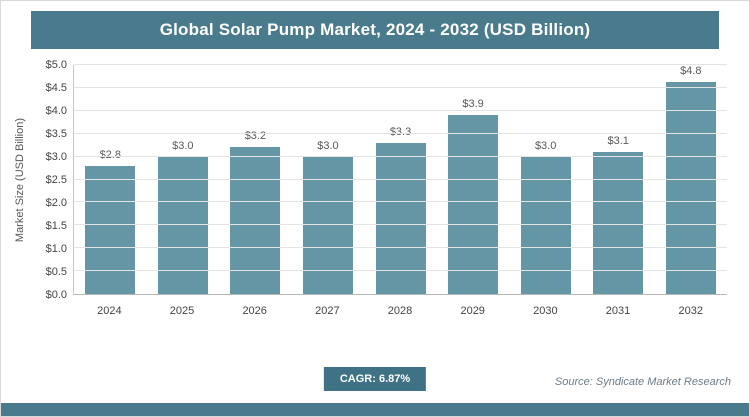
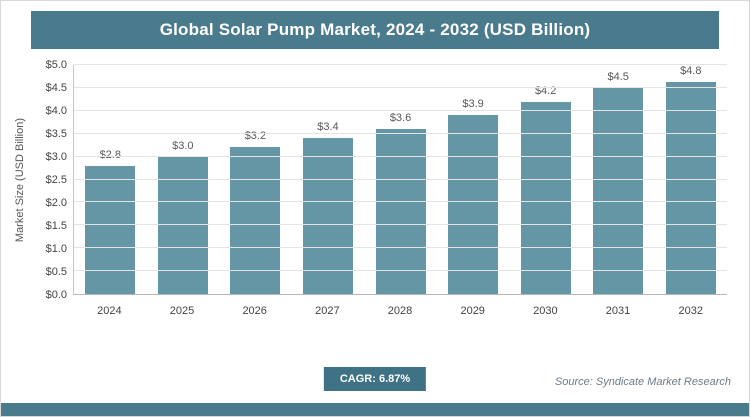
2027: $3.0 -> $3.4
2028: $3.3 -> $3.6
2030: $3.0 -> $4.2
2031: $3.1 -> $4.5
